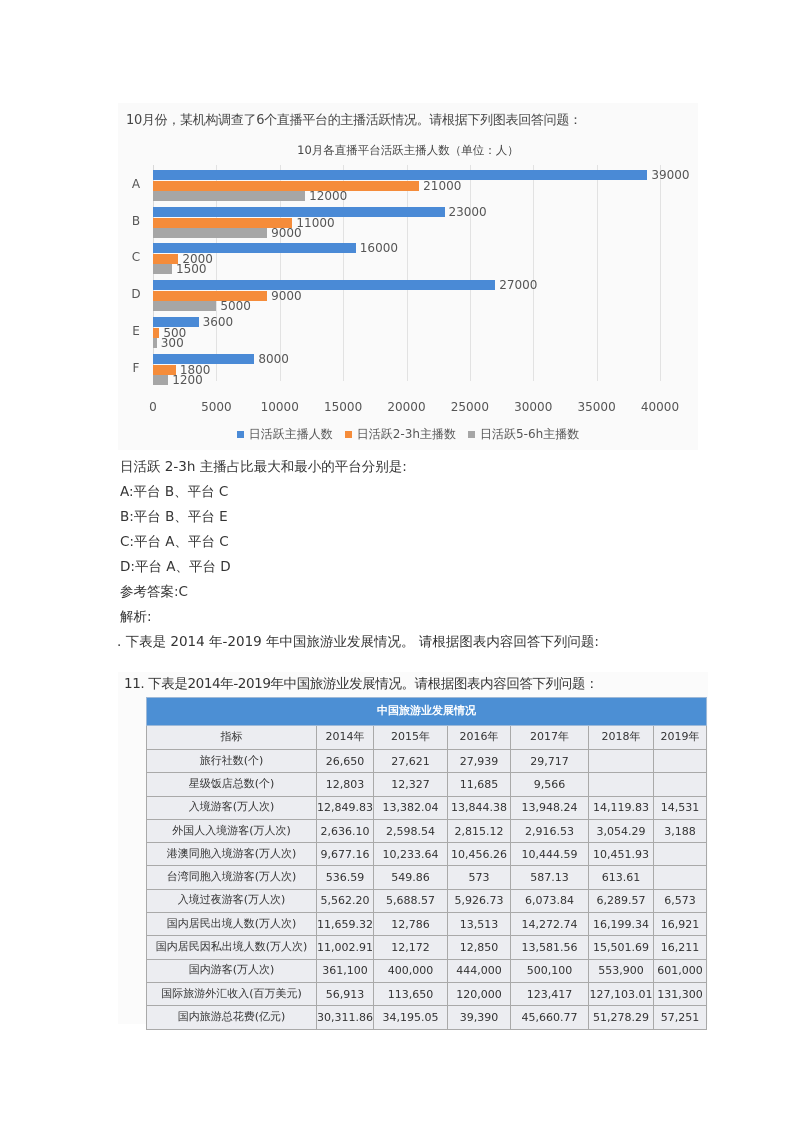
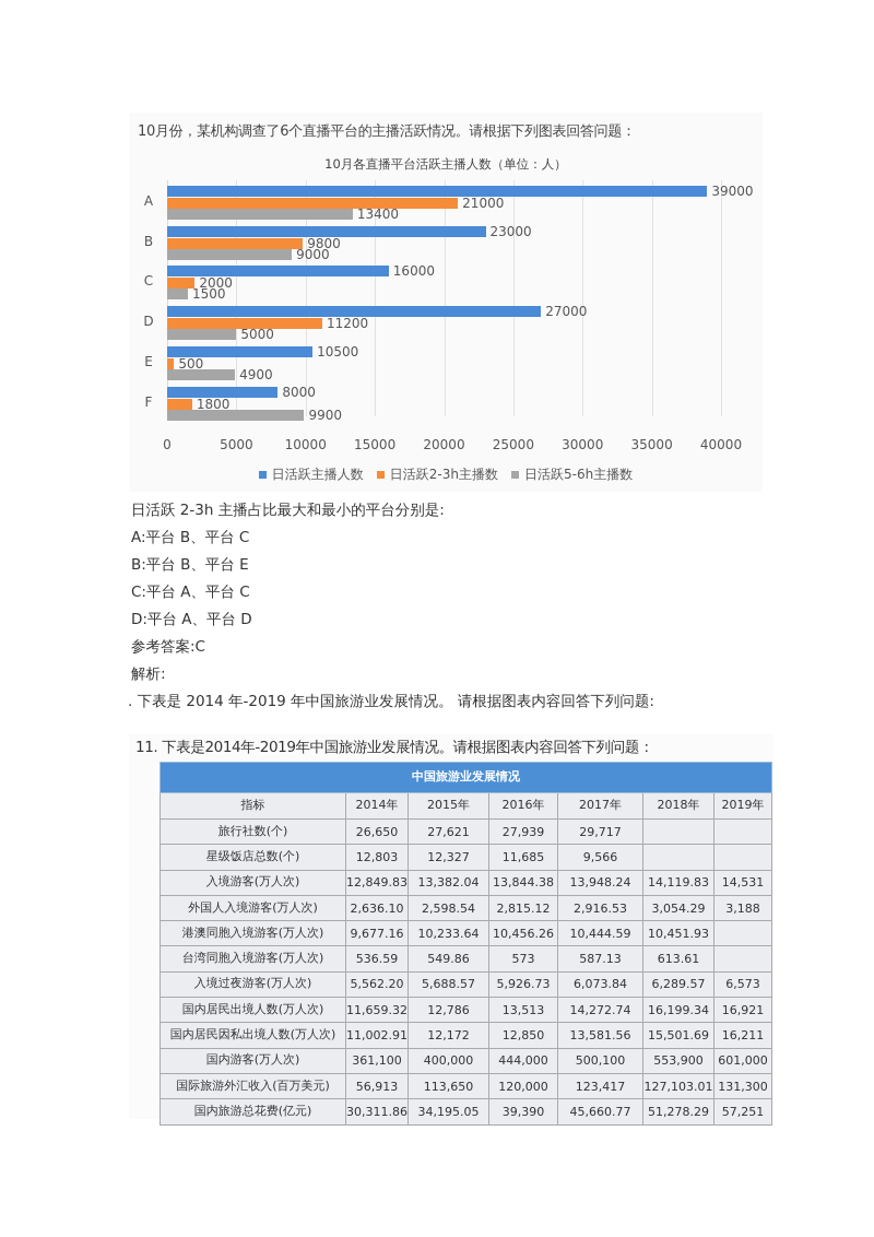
日活跃5-6h主播数/A: 12000 -> 13400
日活跃2-3h主播数/B: 11000 -> 9800
日活跃2-3h主播数/D: 9000 -> 11200
日活跃主播人数/E: 3600 -> 10500
日活跃5-6h主播数/E: 300 -> 4900
日活跃5-6h主播数/F: 1200 -> 9900
